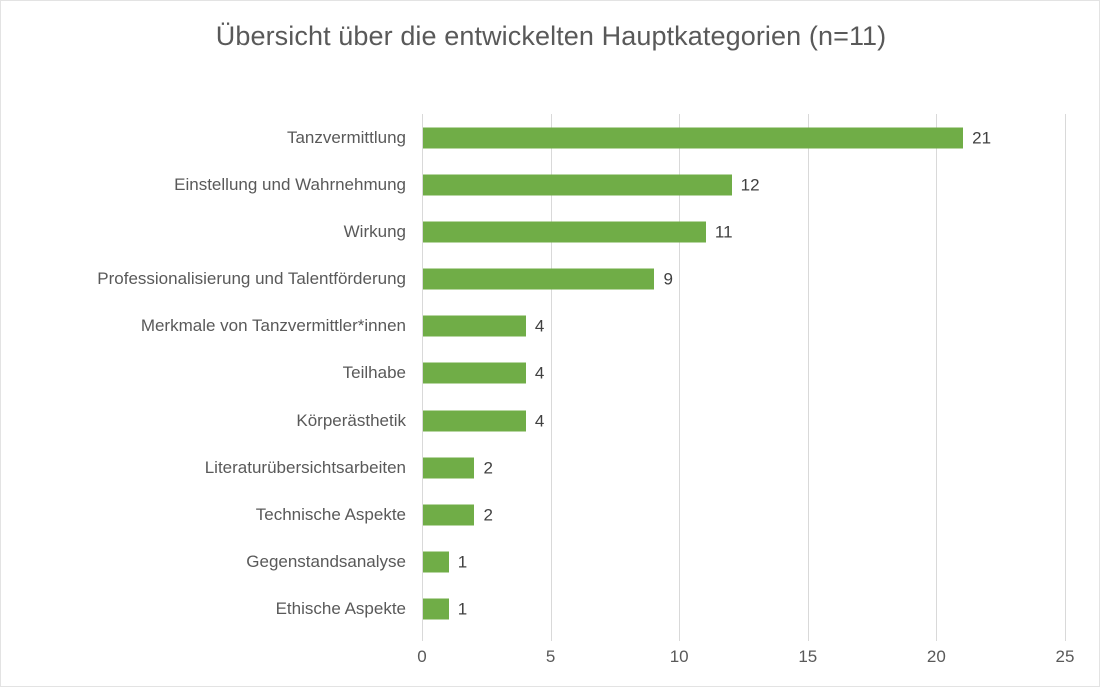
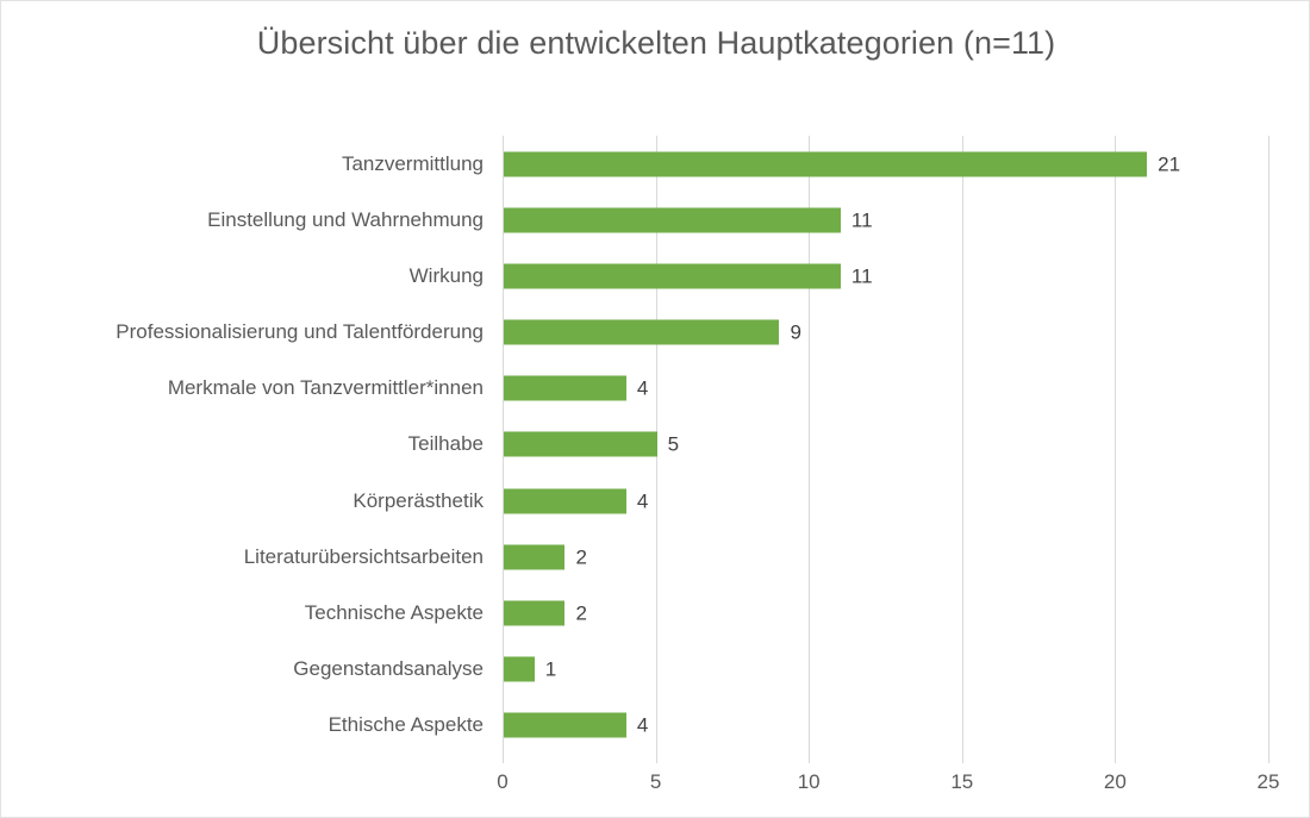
Einstellung und Wahrnehmung: 12 -> 11
Teilhabe: 4 -> 5
Ethische Aspekte: 1 -> 4
